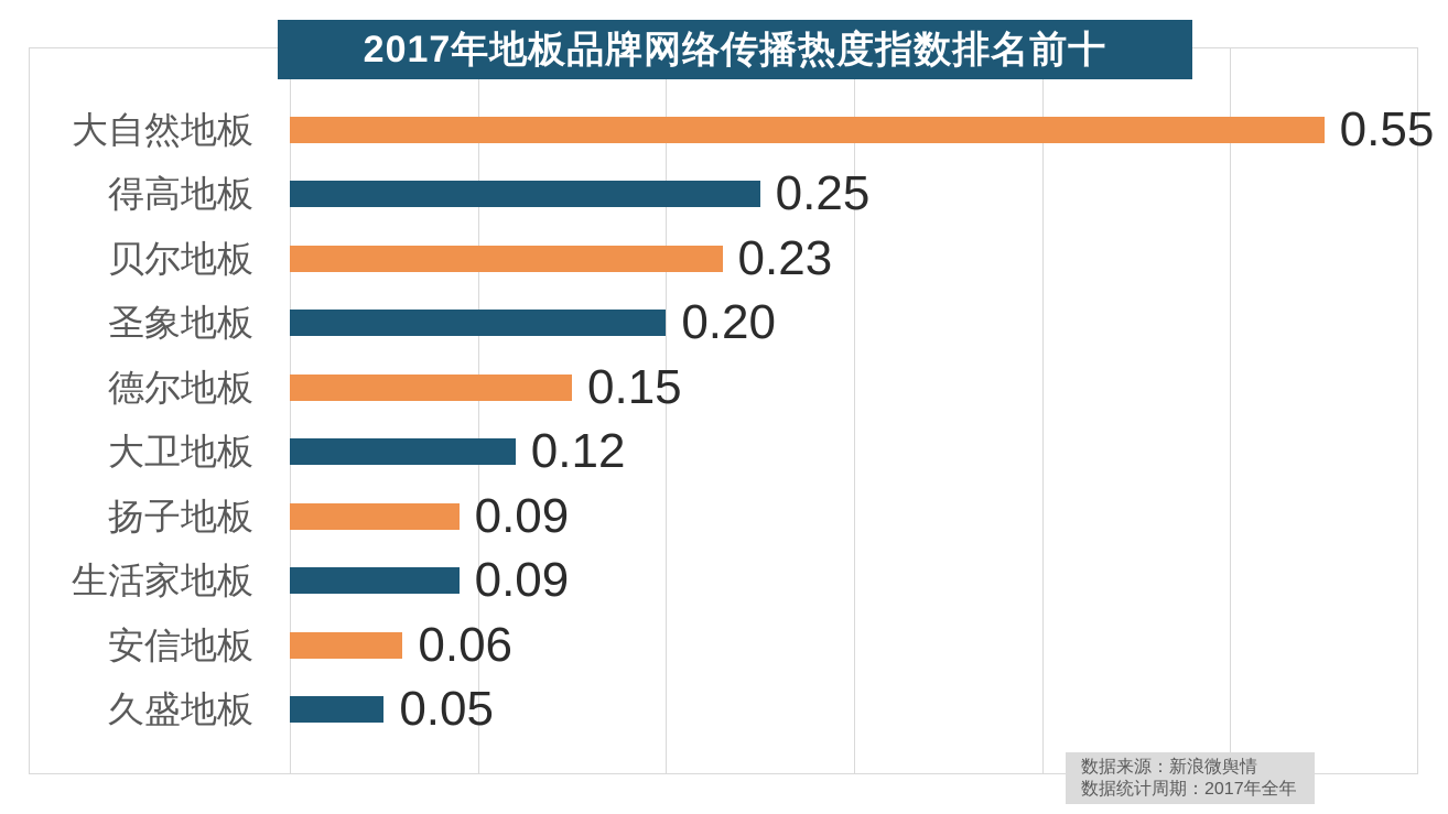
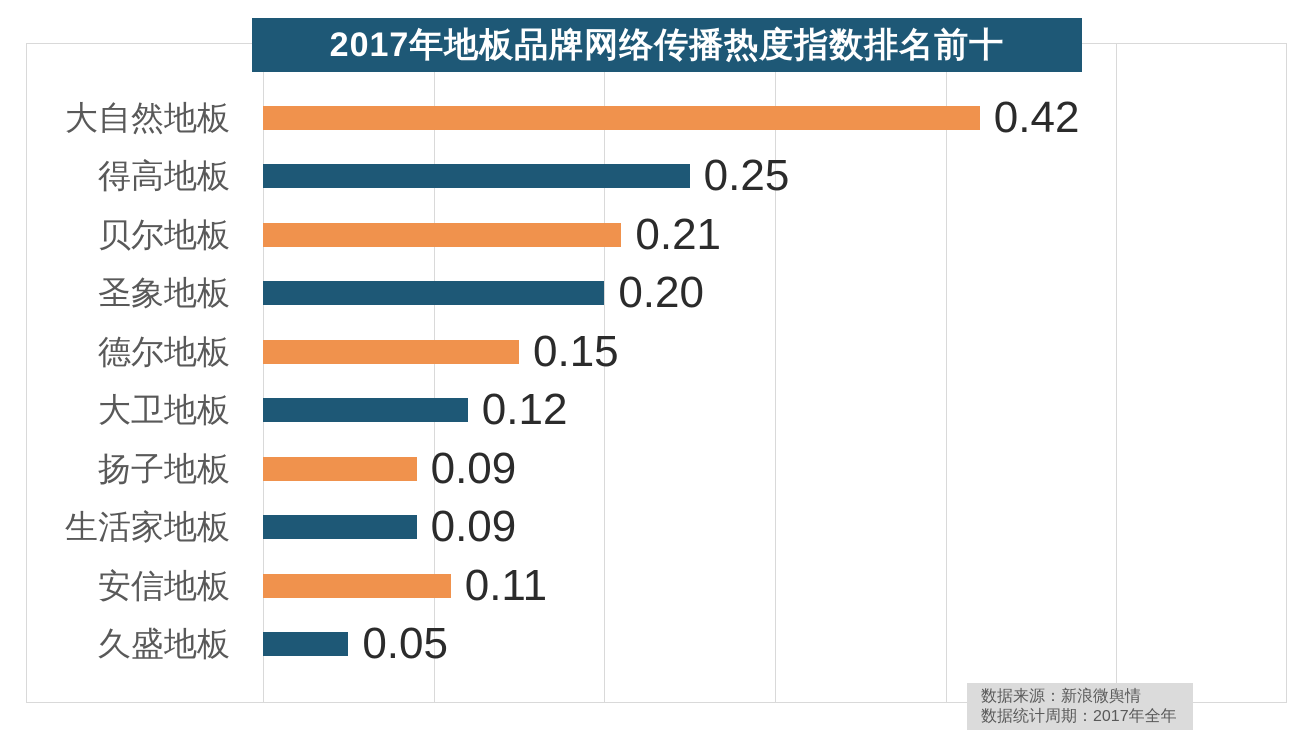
大自然地板: 0.55 -> 0.42
贝尔地板: 0.23 -> 0.21
安信地板: 0.06 -> 0.11
